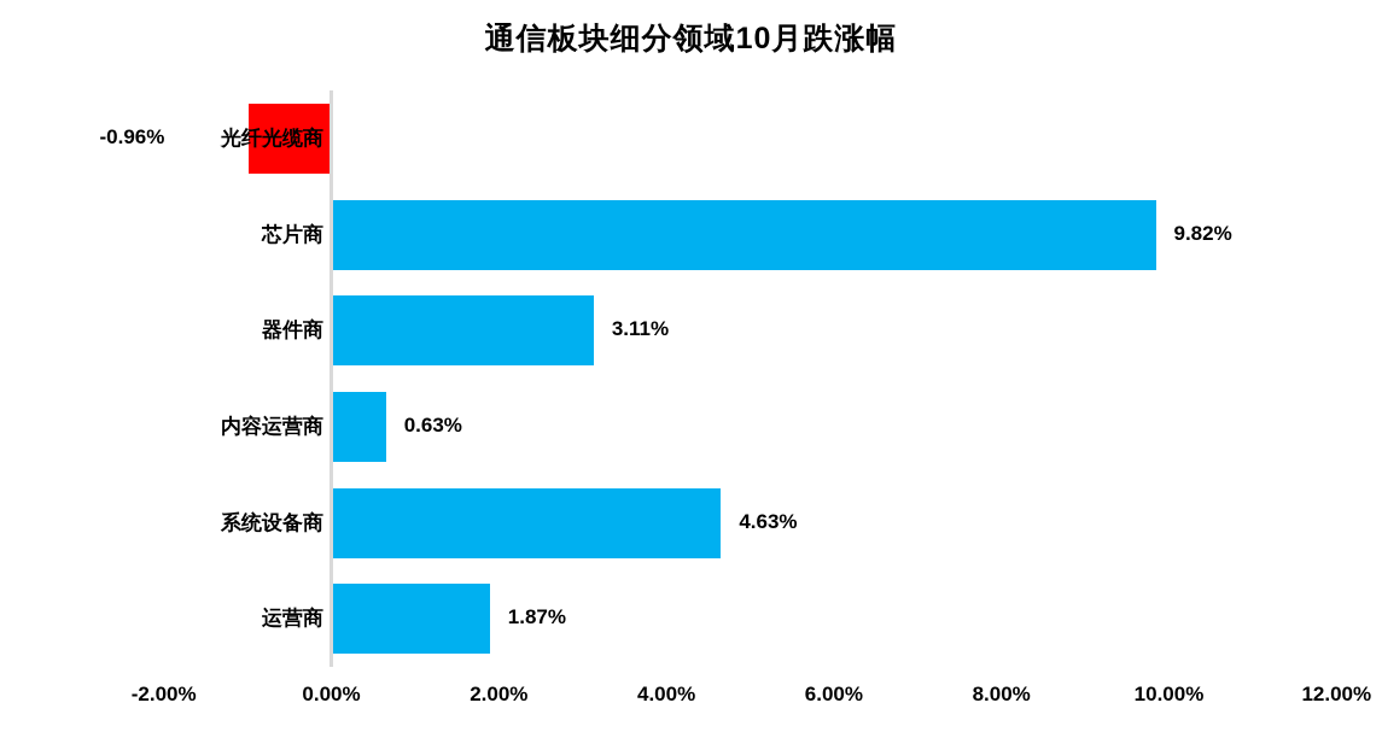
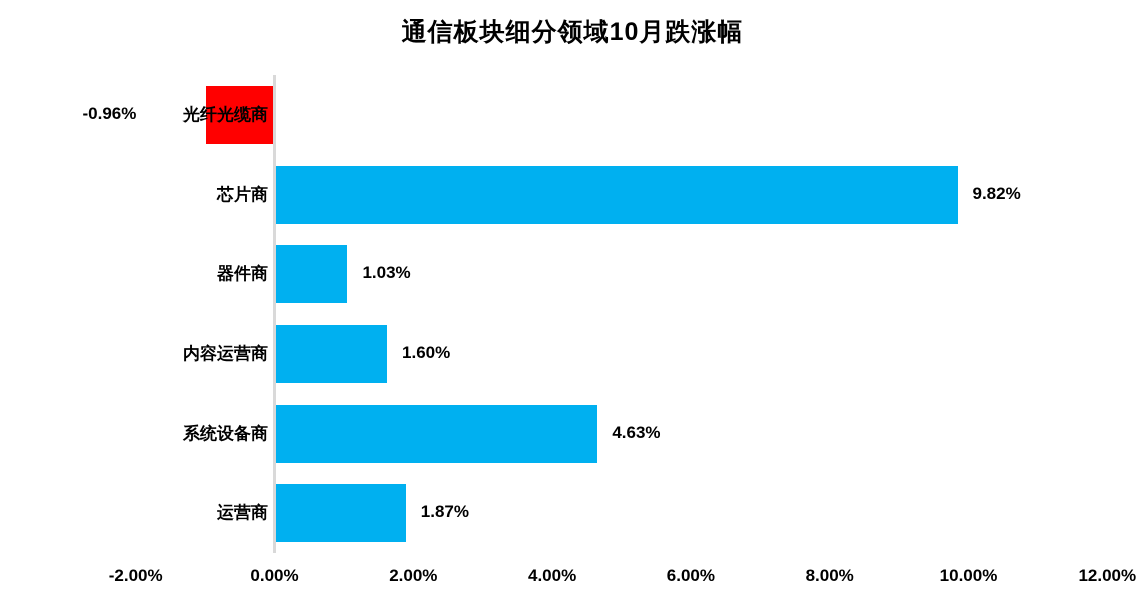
器件商: 3.11% -> 1.03%
内容运营商: 0.63% -> 1.60%
